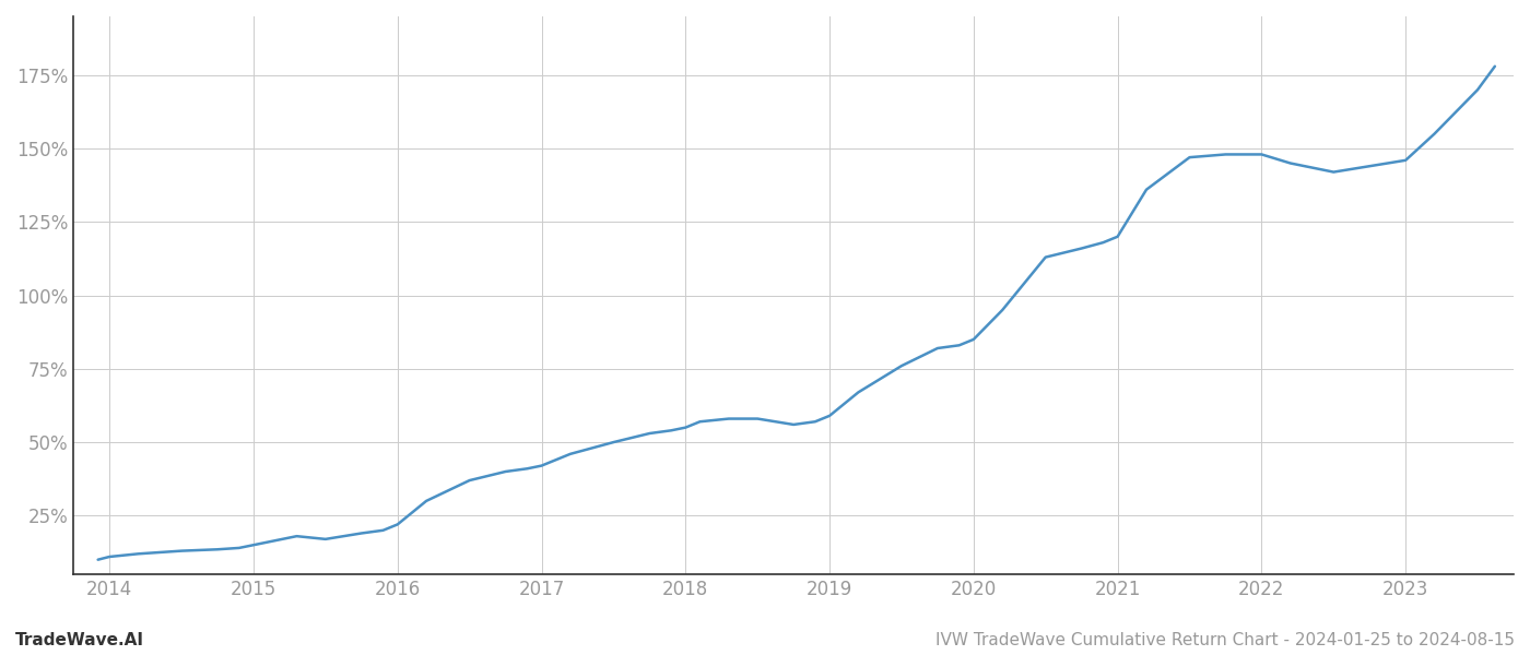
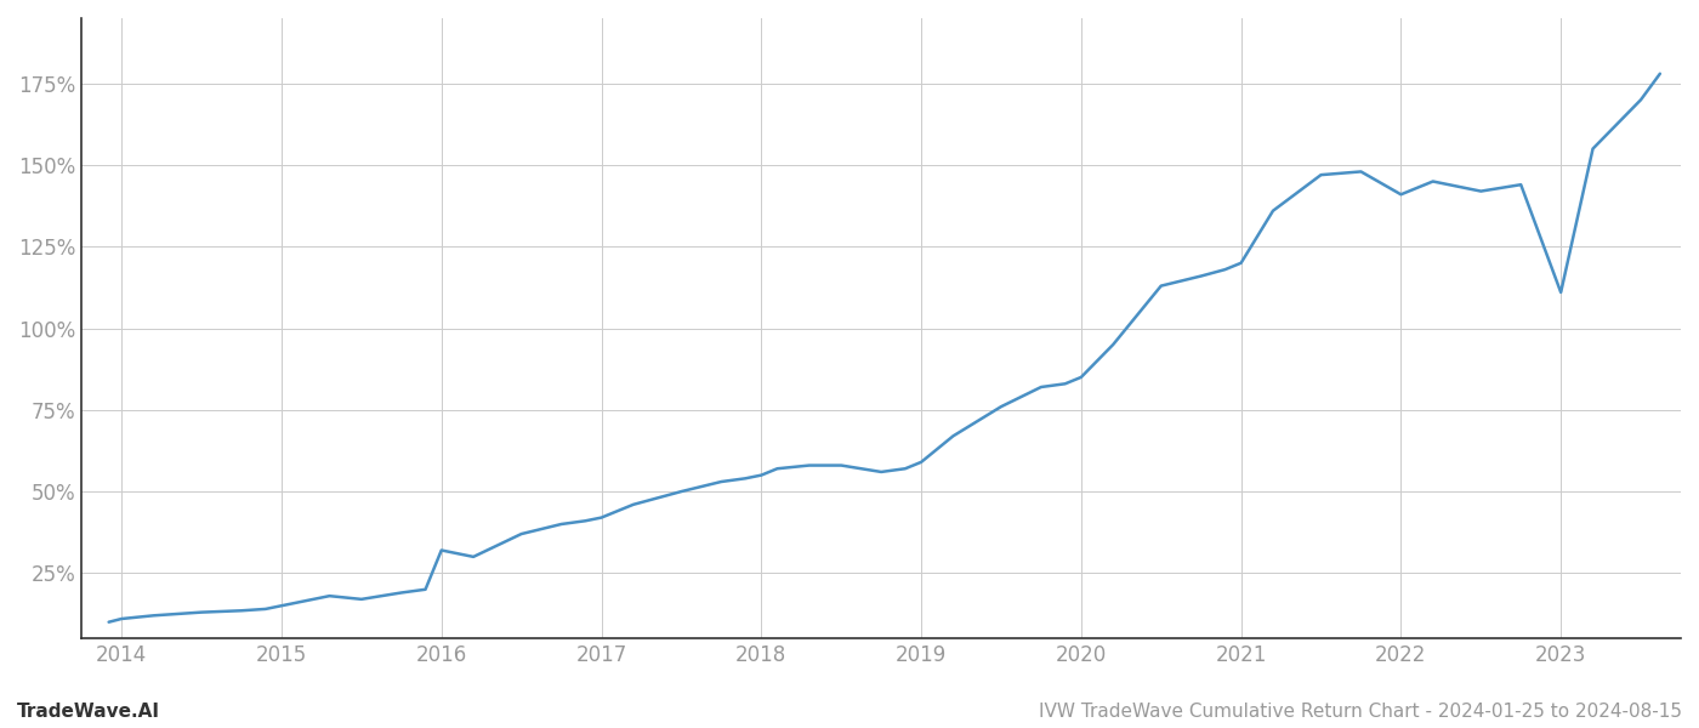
2016: 22.0% -> 32.0%
2022: 148.0% -> 141.0%
2023: 146.0% -> 111.0%
